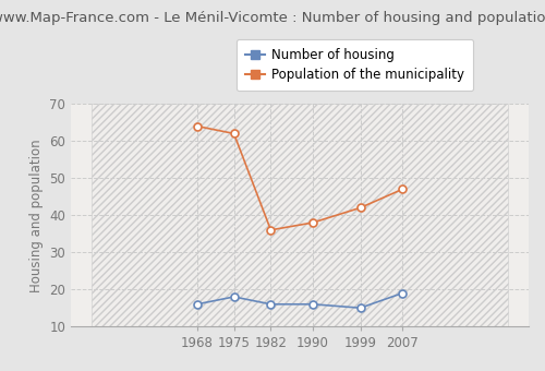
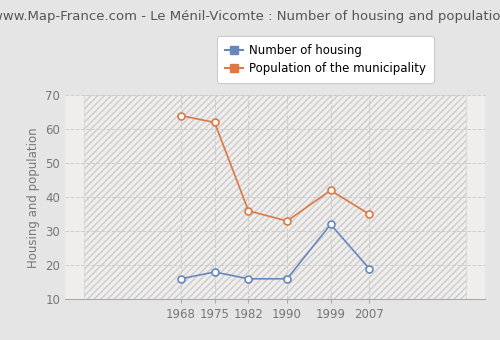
Population of the municipality/1990: 38 -> 33
Number of housing/1999: 15 -> 32
Population of the municipality/2007: 47 -> 35
